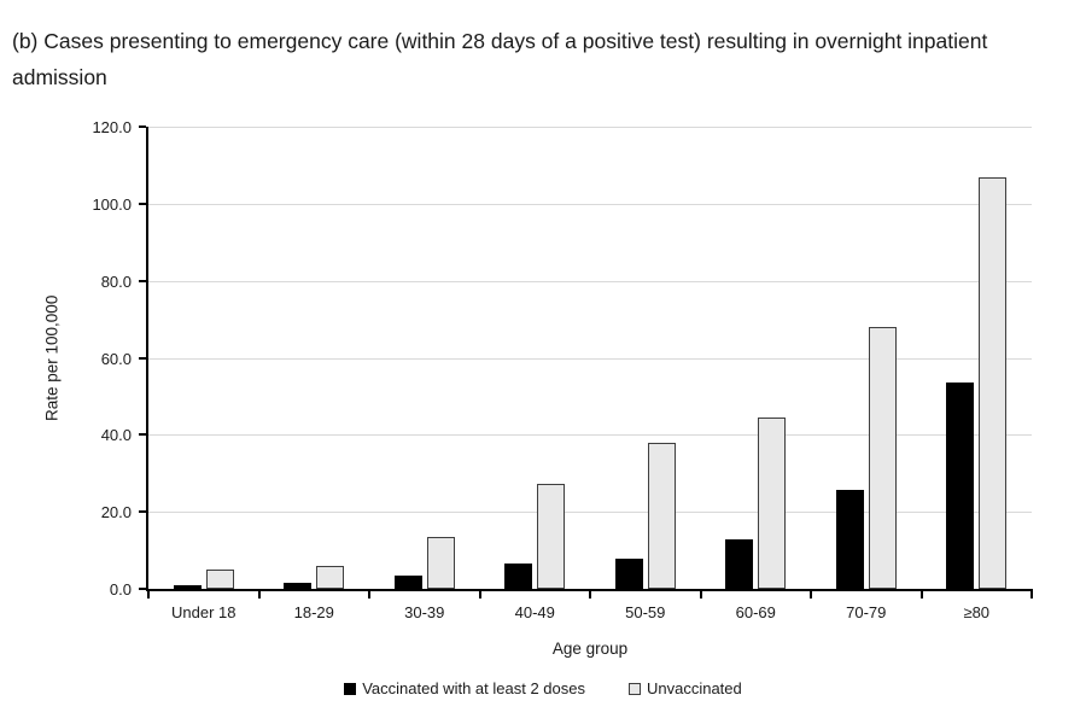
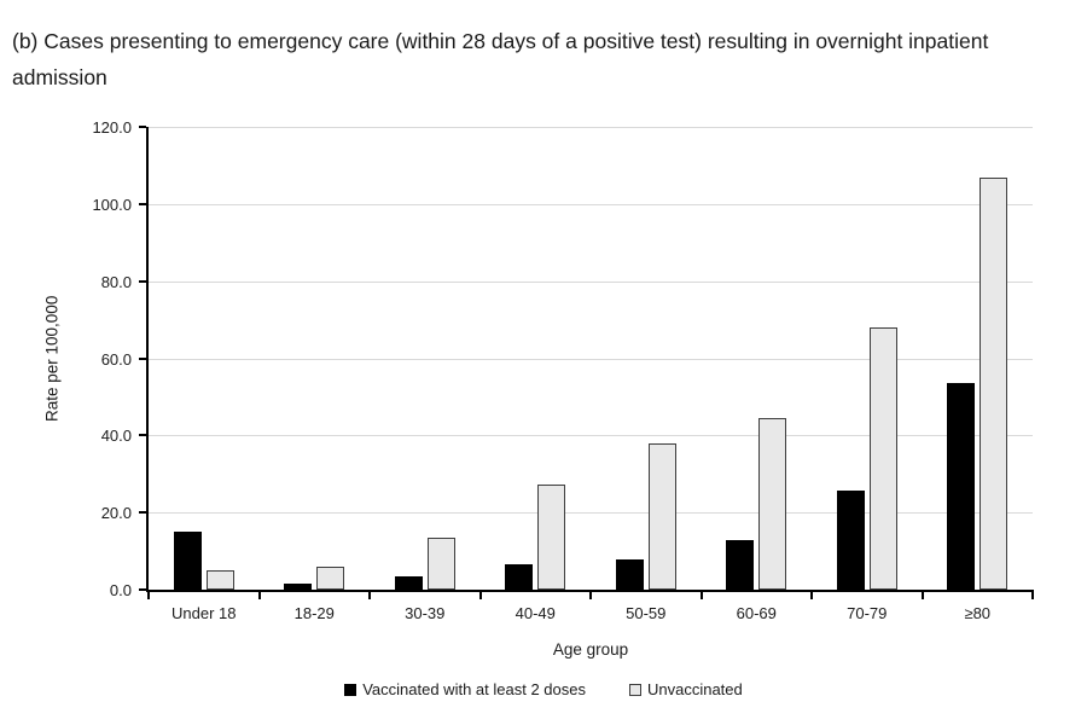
Vaccinated with at least 2 doses/Under 18: 1 -> 15
